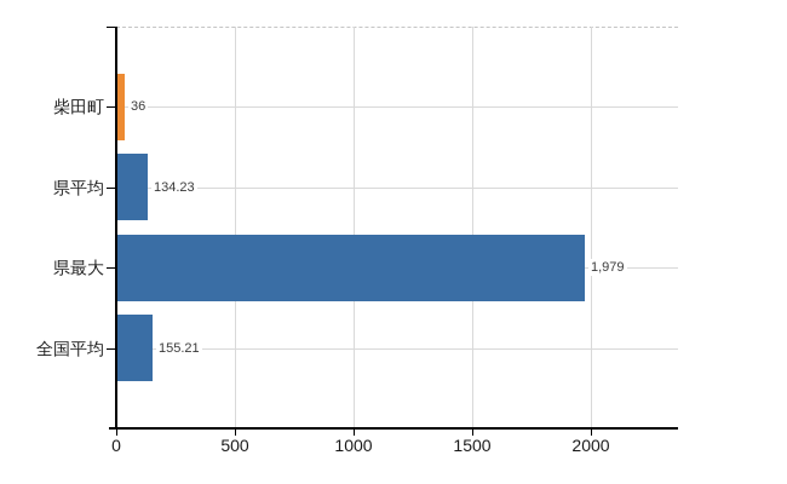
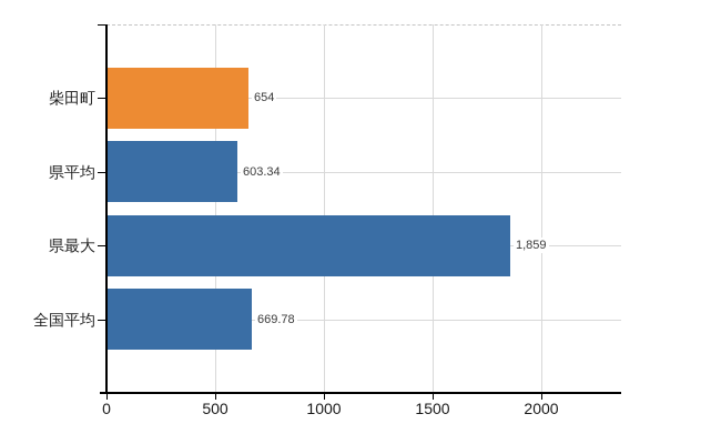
柴田町: 36 -> 654
県平均: 134.23 -> 603.34
県最大: 1,979 -> 1,859
全国平均: 155.21 -> 669.78
